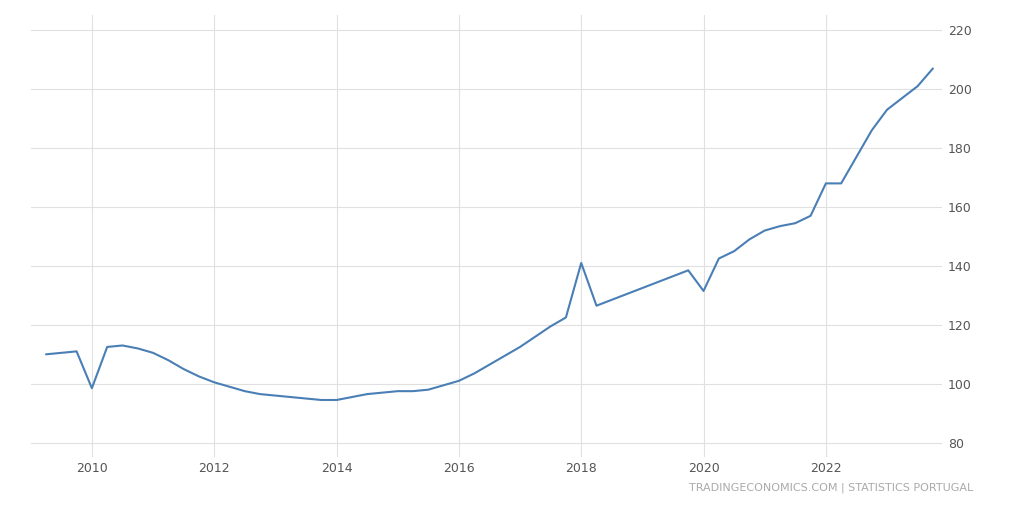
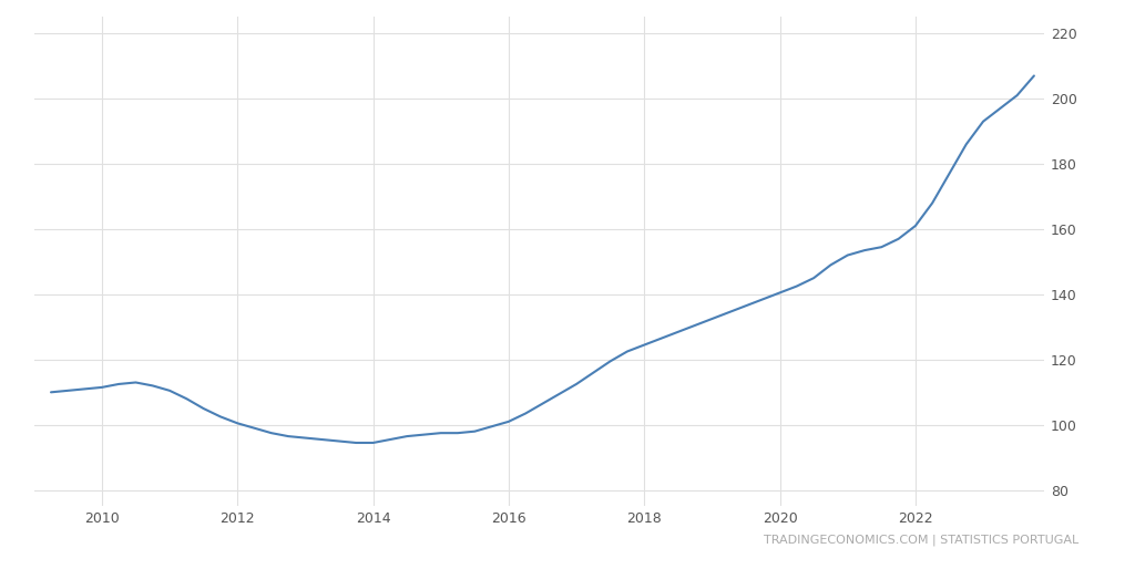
2010: 98.5 -> 111.5
2018: 141.0 -> 124.5
2020: 131.5 -> 140.5
2022: 168.0 -> 161.0
